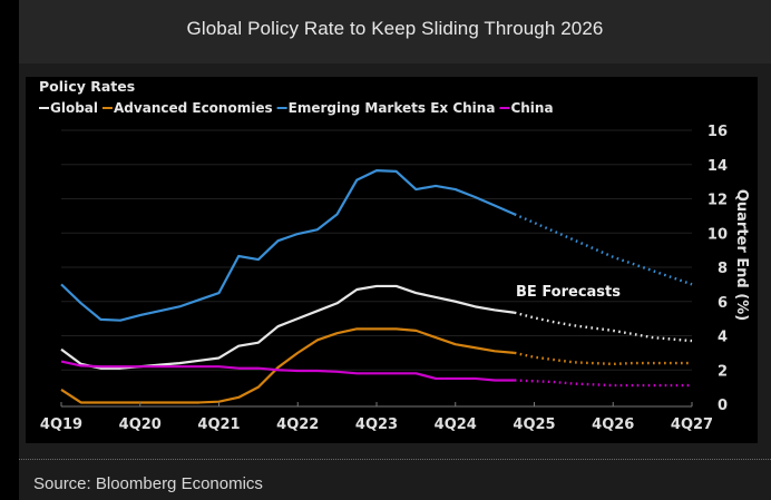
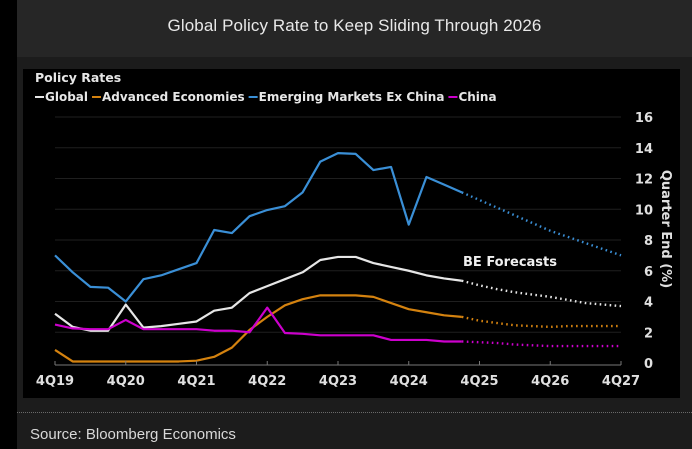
Global/4Q20: 2.2 -> 3.8
Emerging Markets Ex China/4Q20: 5.2 -> 4.0
China/4Q20: 2.2 -> 2.8
China/4Q22: 1.9 -> 3.6
Emerging Markets Ex China/4Q24: 12.6 -> 9.0
